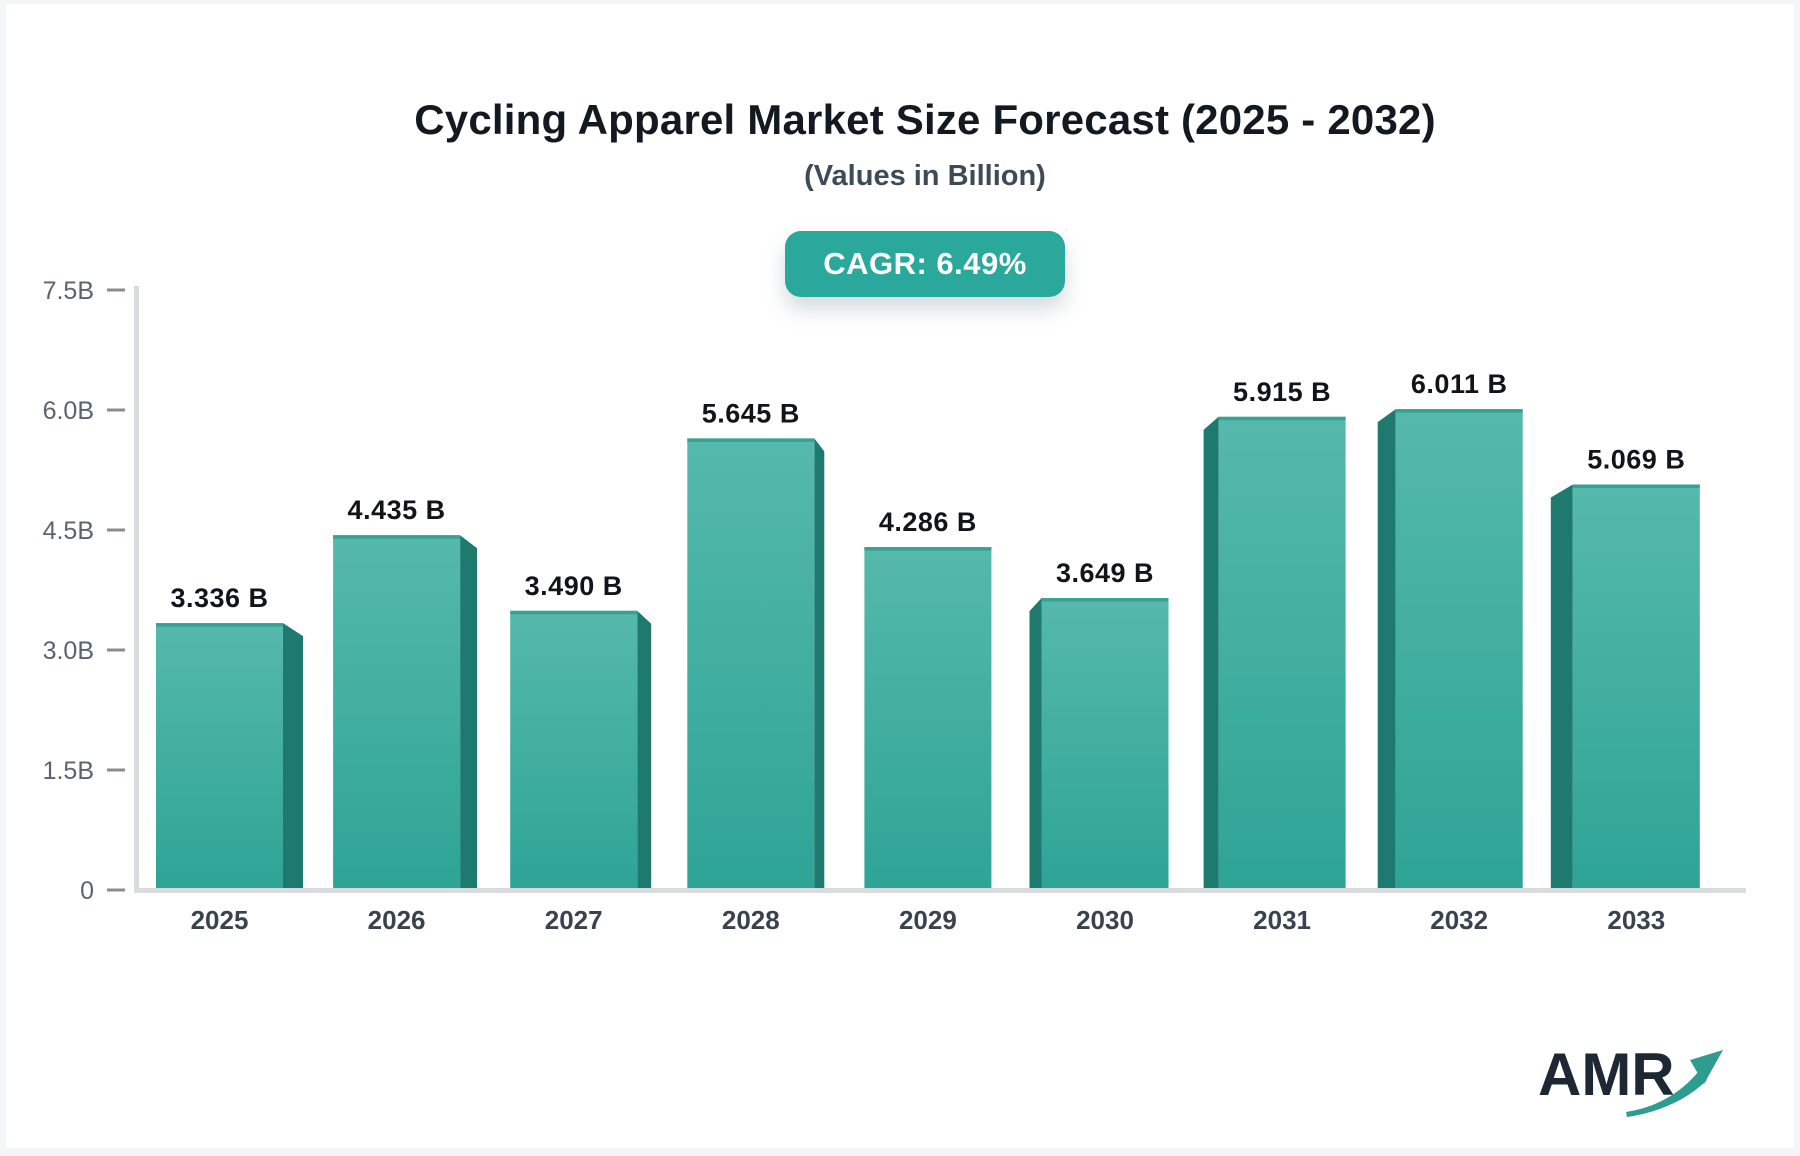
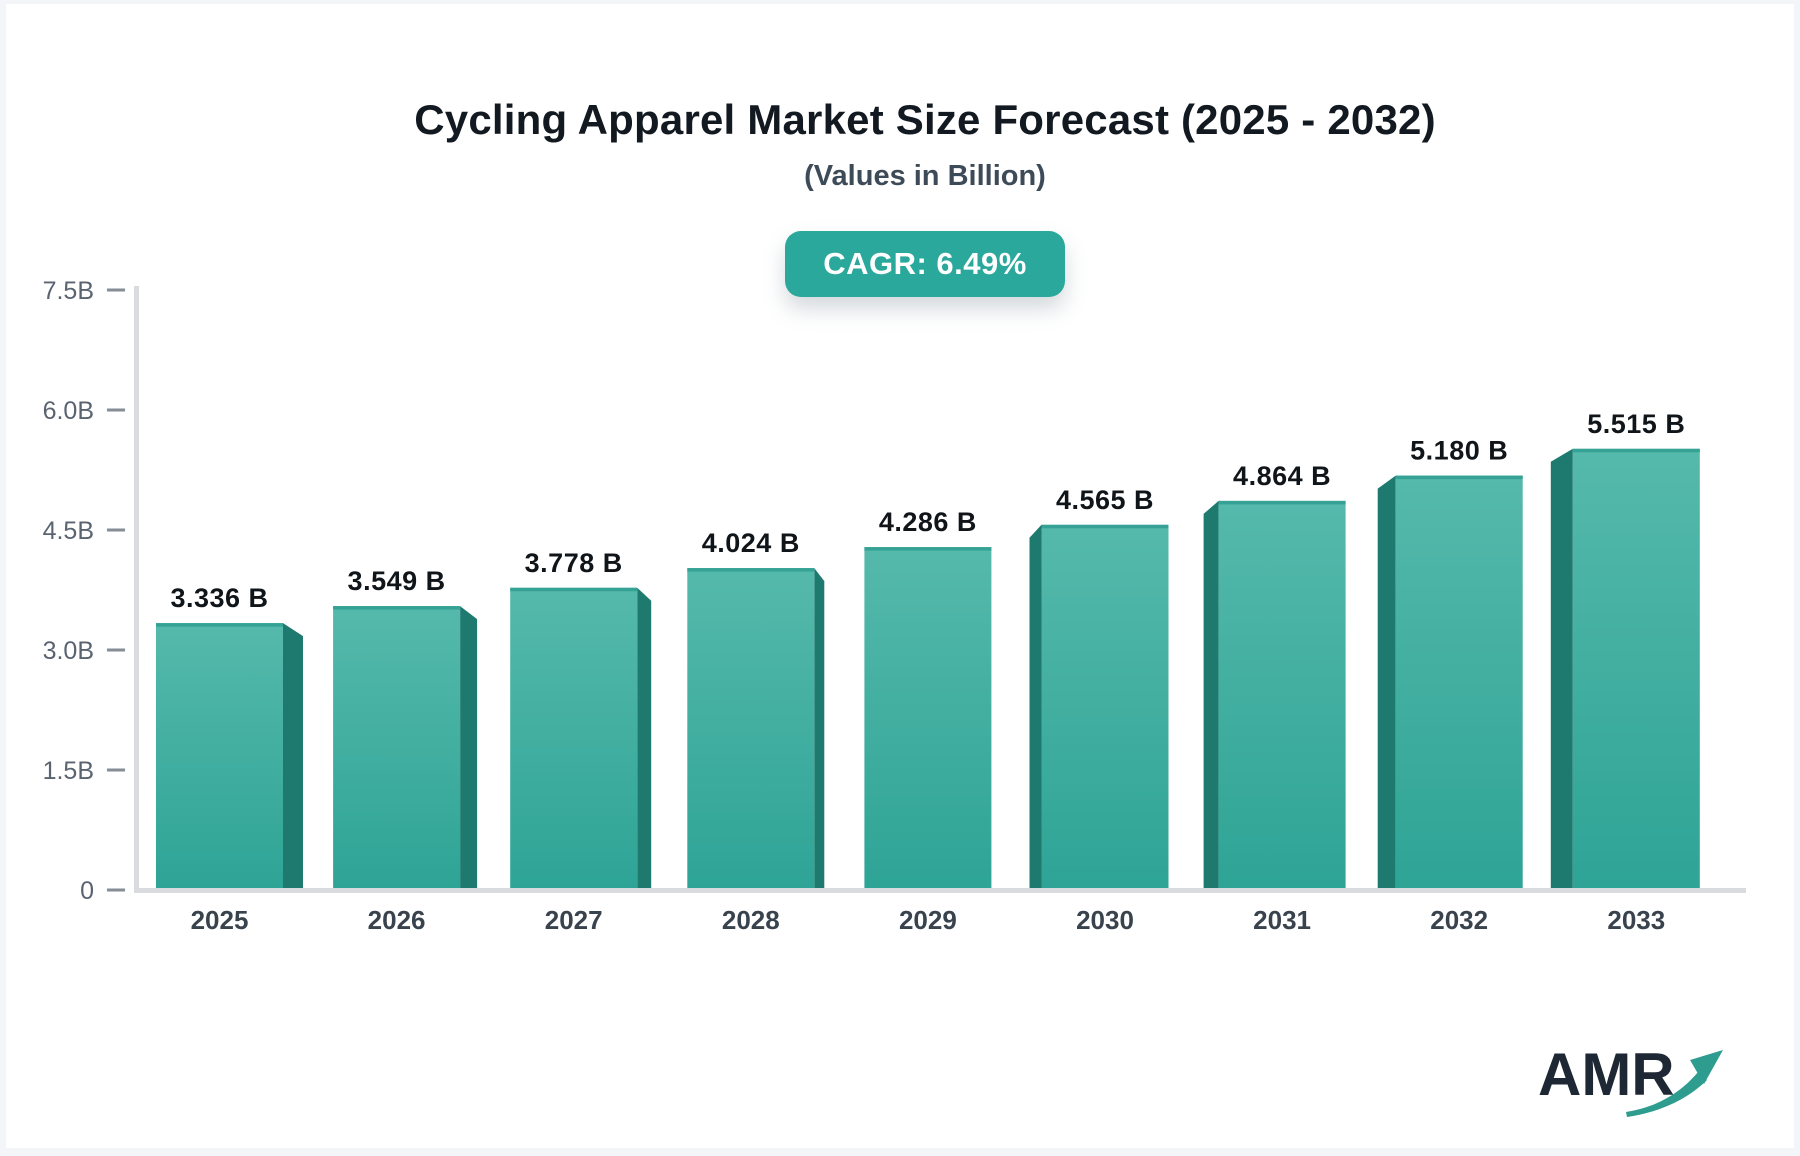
2026: 4.435 -> 3.549
2027: 3.490 -> 3.778
2028: 5.645 -> 4.024
2030: 3.649 -> 4.565
2031: 5.915 -> 4.864
2032: 6.011 -> 5.180
2033: 5.069 -> 5.515
